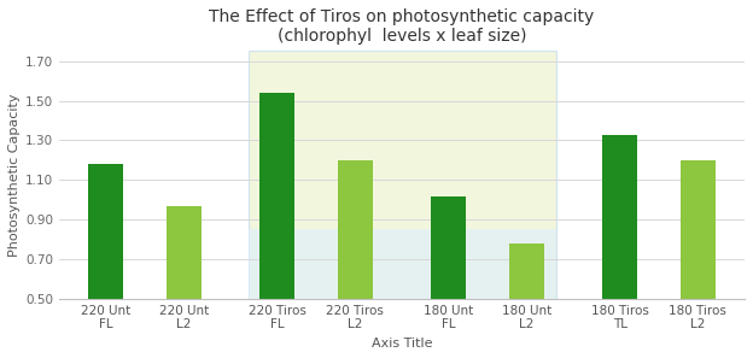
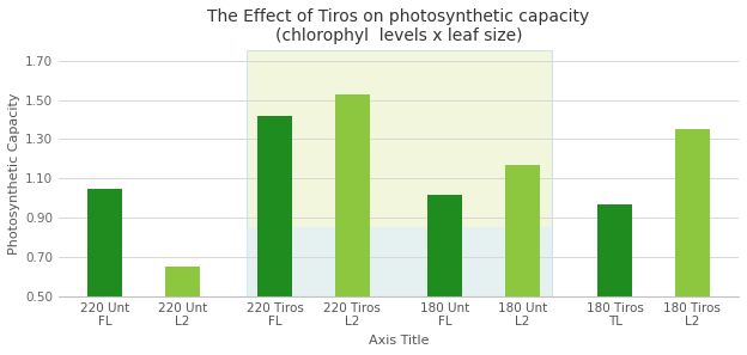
220 Unt FL: 1.18 -> 1.05
220 Unt L2: 0.97 -> 0.65
220 Tiros FL: 1.54 -> 1.42
220 Tiros L2: 1.20 -> 1.53
180 Unt L2: 0.78 -> 1.17
180 Tiros TL: 1.33 -> 0.97
180 Tiros L2: 1.20 -> 1.35
